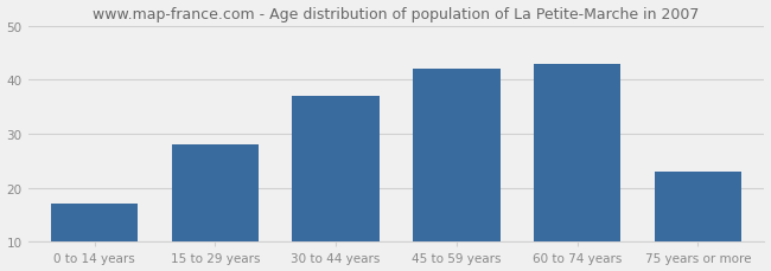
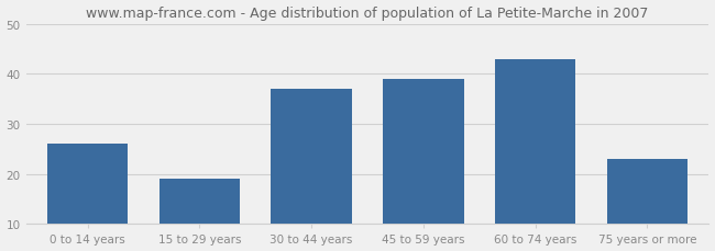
0 to 14 years: 17 -> 26
15 to 29 years: 28 -> 19
45 to 59 years: 42 -> 39
